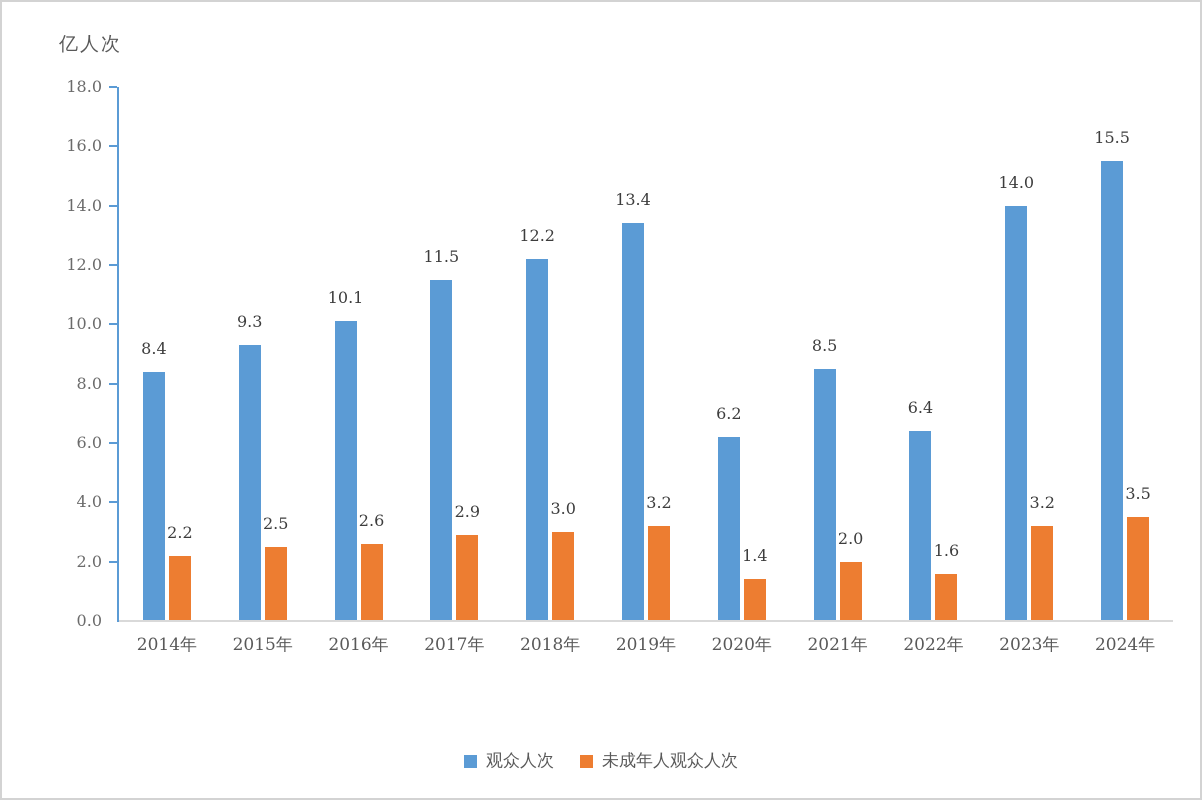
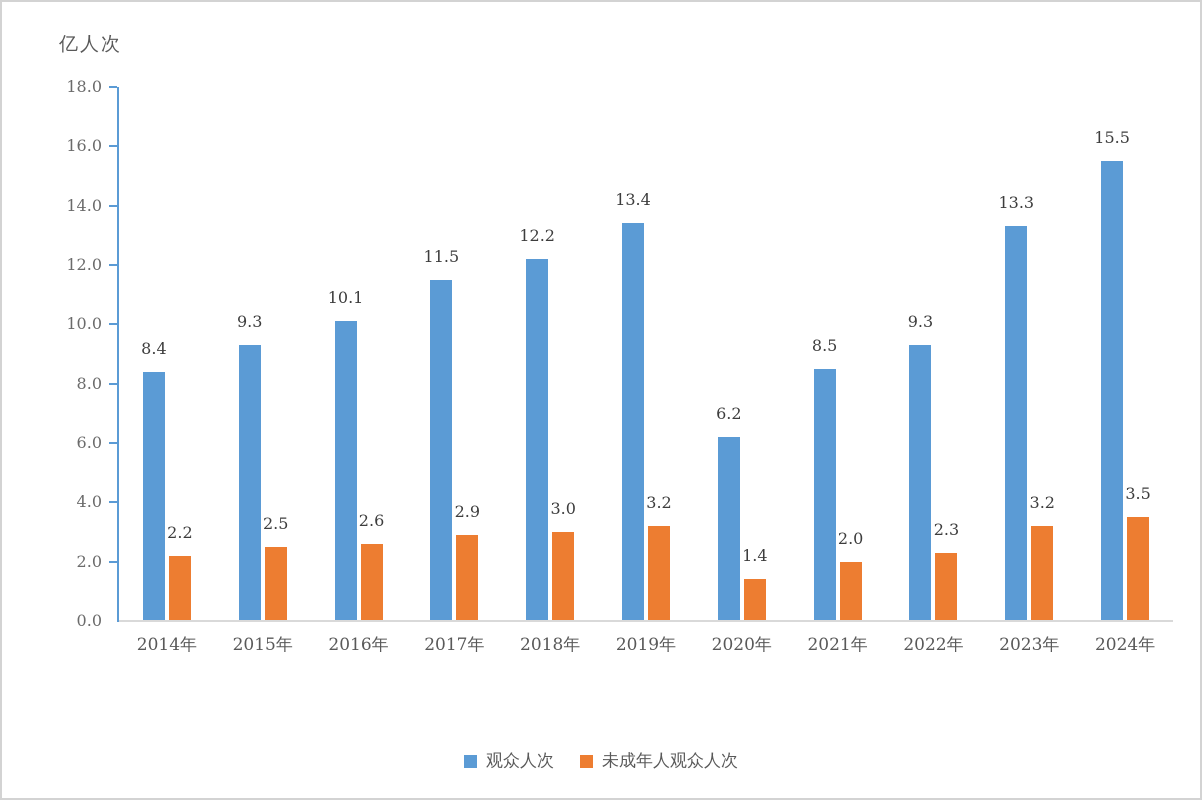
观众人次/2022年: 6.4 -> 9.3
未成年人观众人次/2022年: 1.6 -> 2.3
观众人次/2023年: 14.0 -> 13.3
